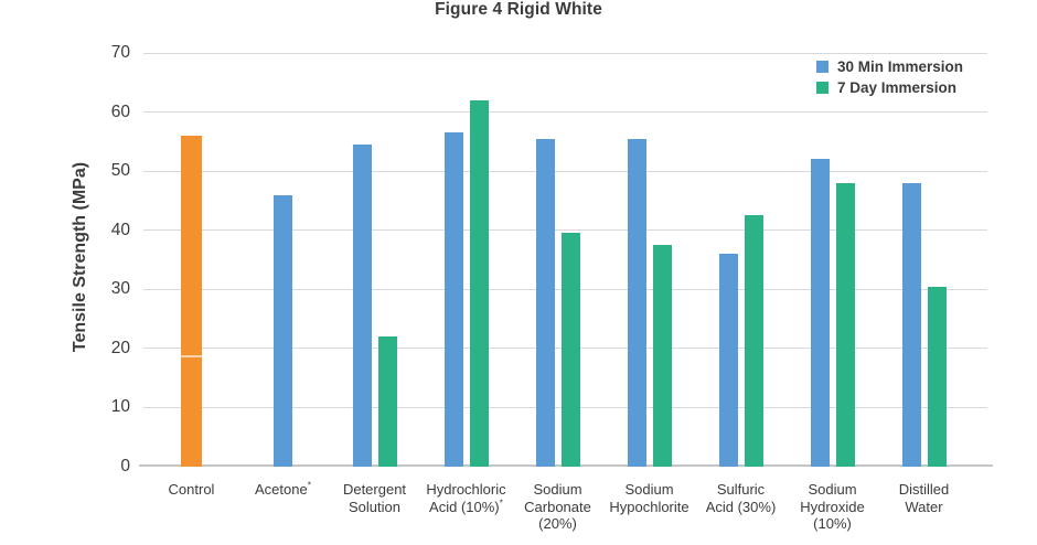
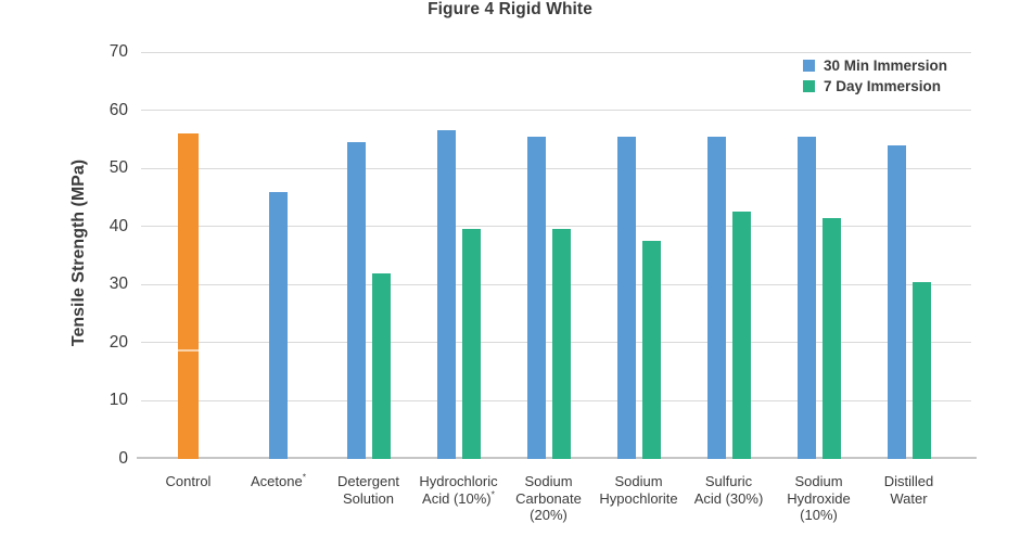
7 Day Immersion/Detergent Solution: 22 -> 32
7 Day Immersion/Hydrochloric Acid (10%)*: 62 -> 40
30 Min Immersion/Sulfuric Acid (30%): 36 -> 56
30 Min Immersion/Sodium Hydroxide (10%): 52 -> 56
7 Day Immersion/Sodium Hydroxide (10%): 48 -> 42
30 Min Immersion/Distilled Water: 48 -> 54
